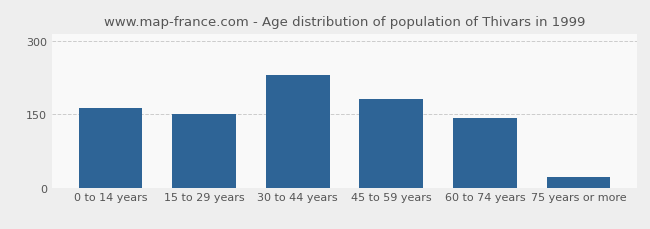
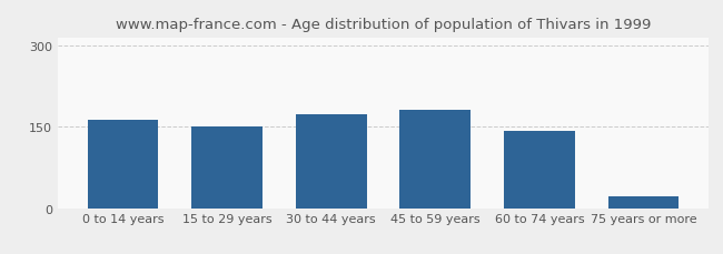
30 to 44 years: 230 -> 172
